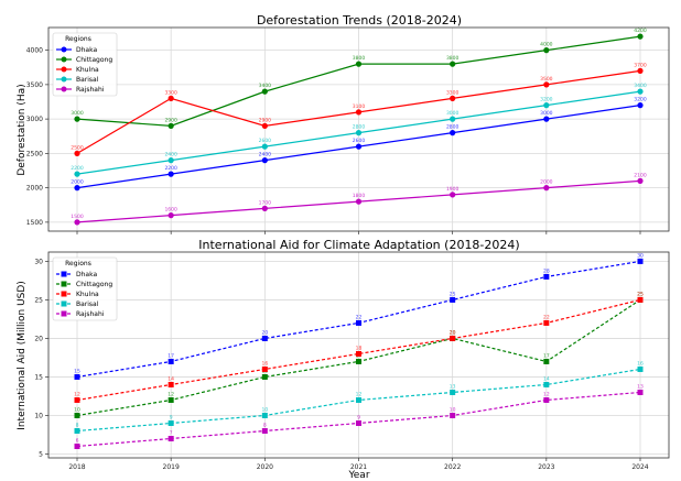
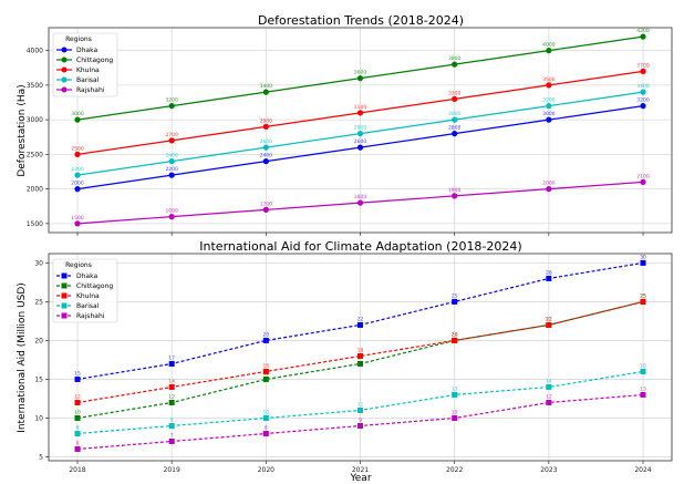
Deforestation Trends (2018-2024)/Chittagong/2019: 2900 -> 3200
Deforestation Trends (2018-2024)/Khulna/2019: 3300 -> 2700
Deforestation Trends (2018-2024)/Chittagong/2021: 3800 -> 3600
International Aid for Climate Adaptation (2018-2024)/Barisal/2021: 12 -> 11
International Aid for Climate Adaptation (2018-2024)/Chittagong/2023: 17 -> 22
